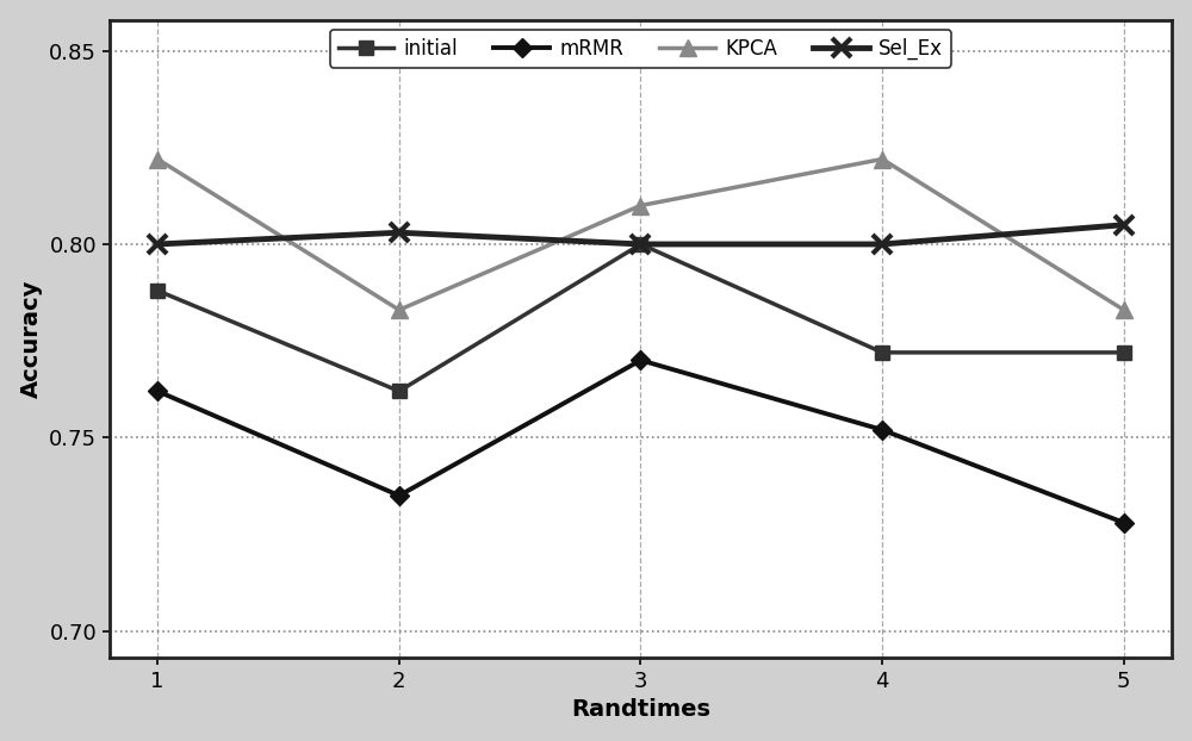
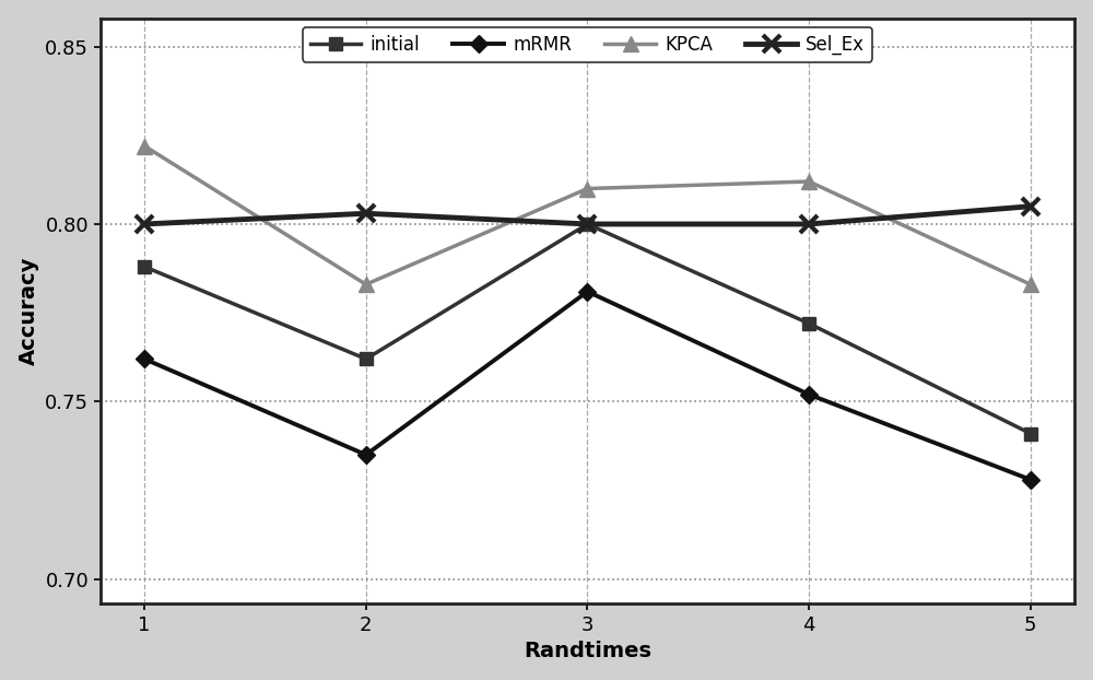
mRMR/3: 0.770 -> 0.781
KPCA/4: 0.822 -> 0.812
initial/5: 0.772 -> 0.741
